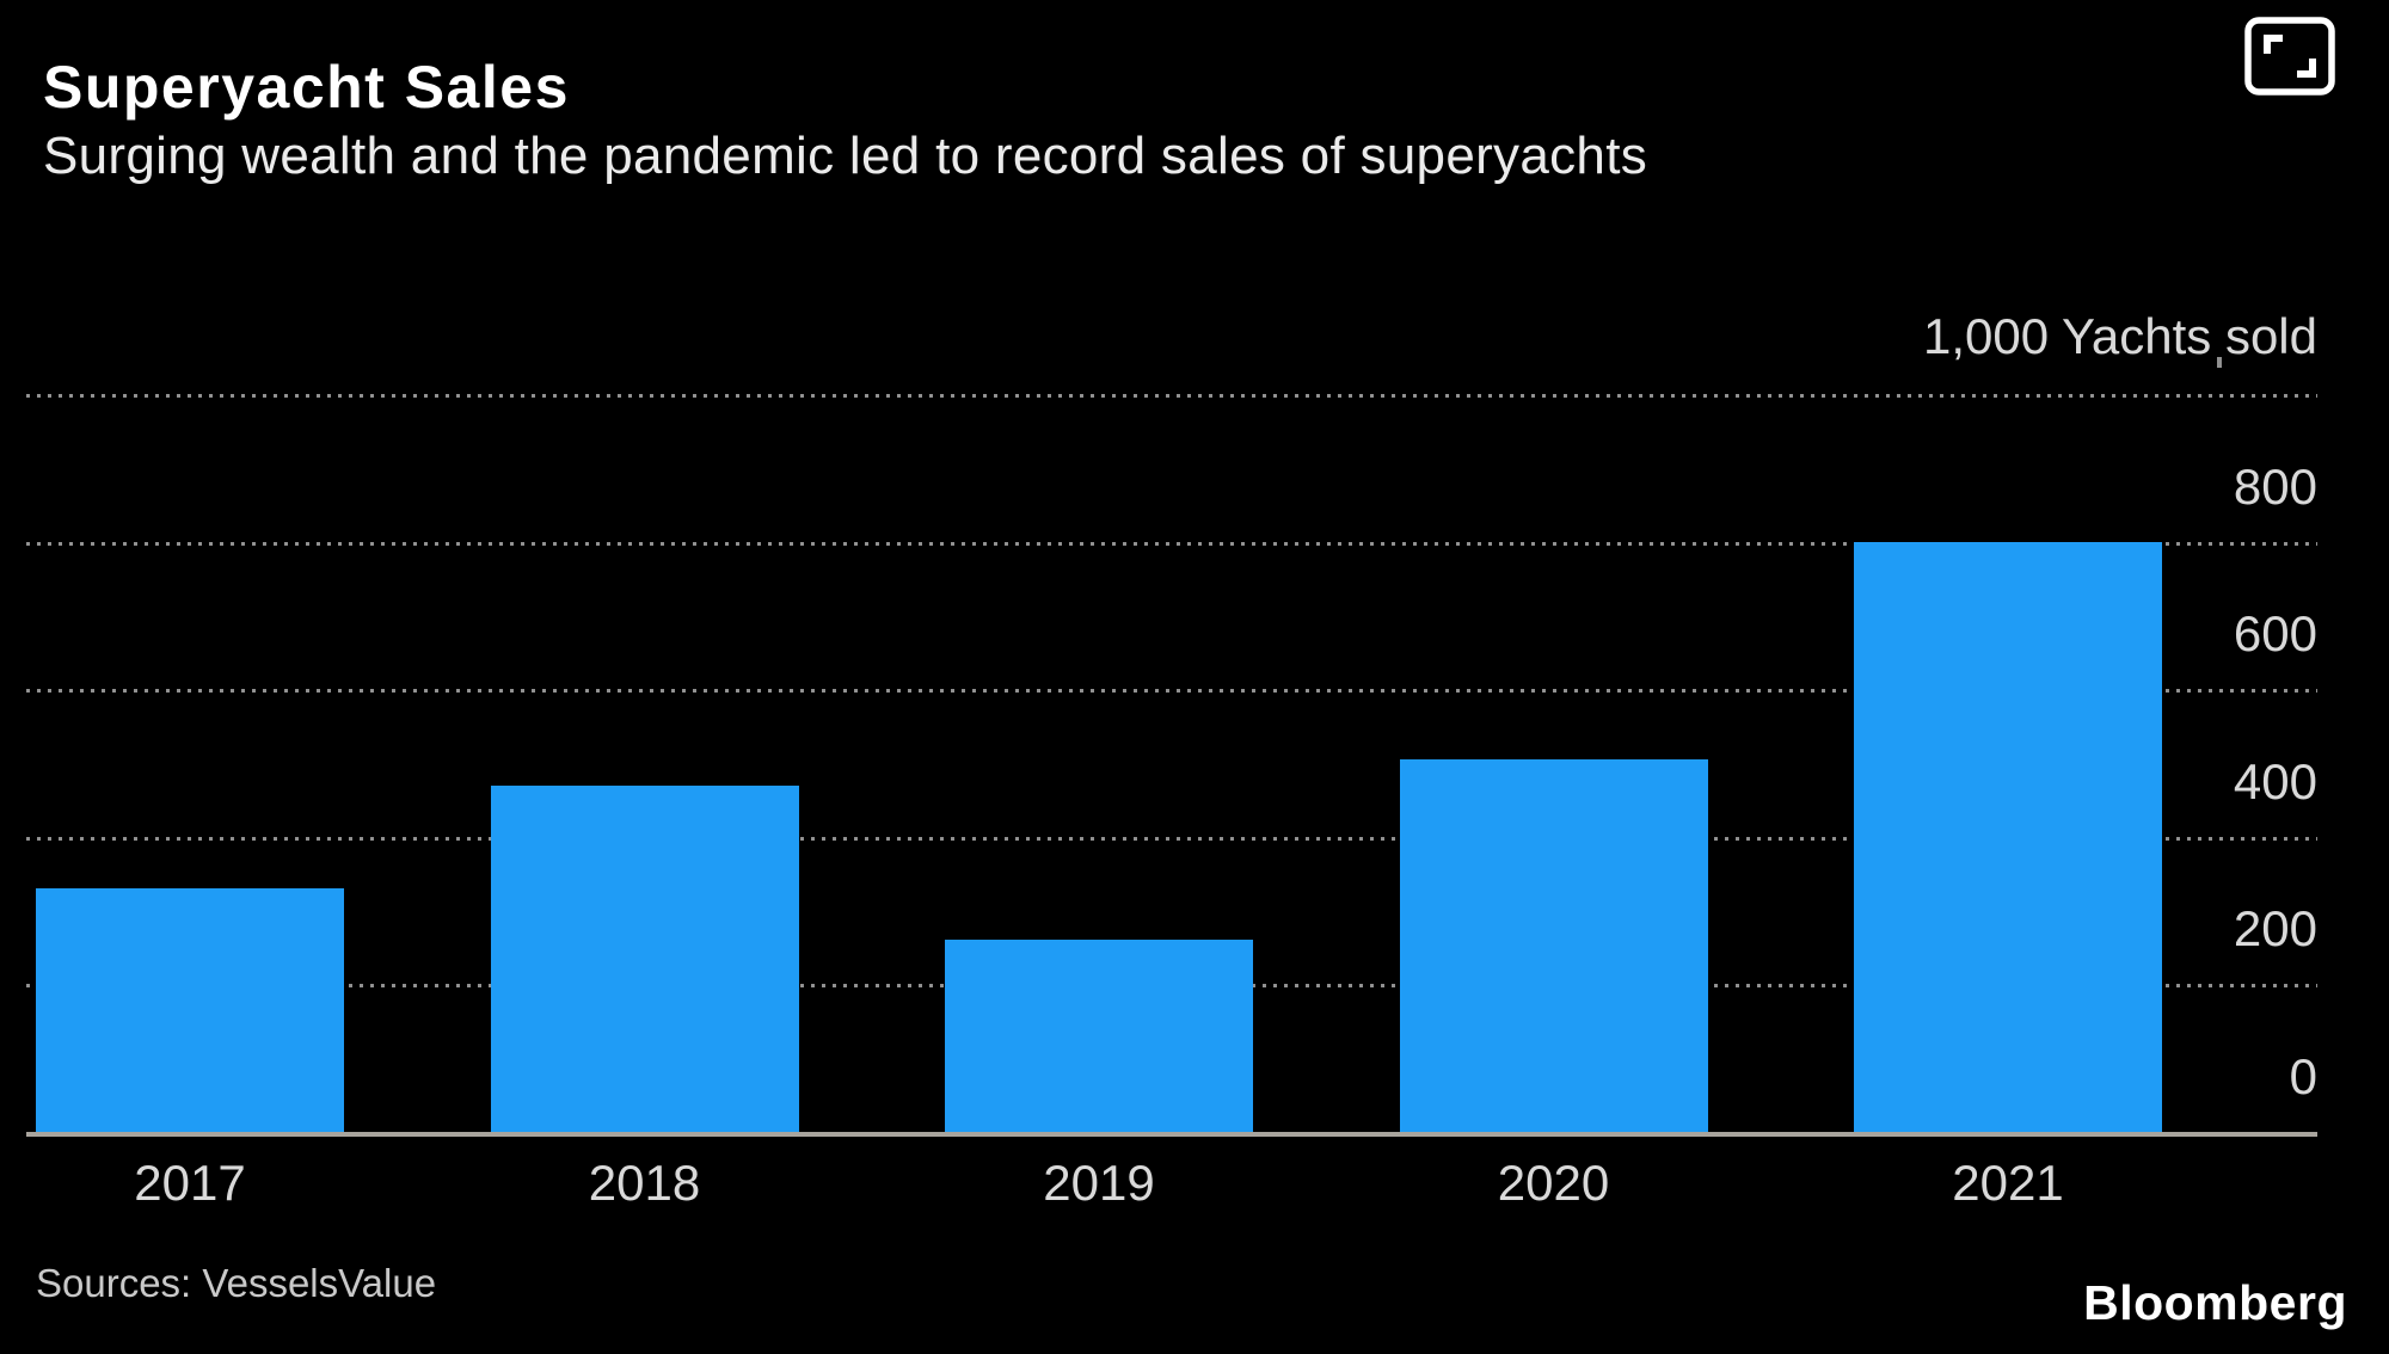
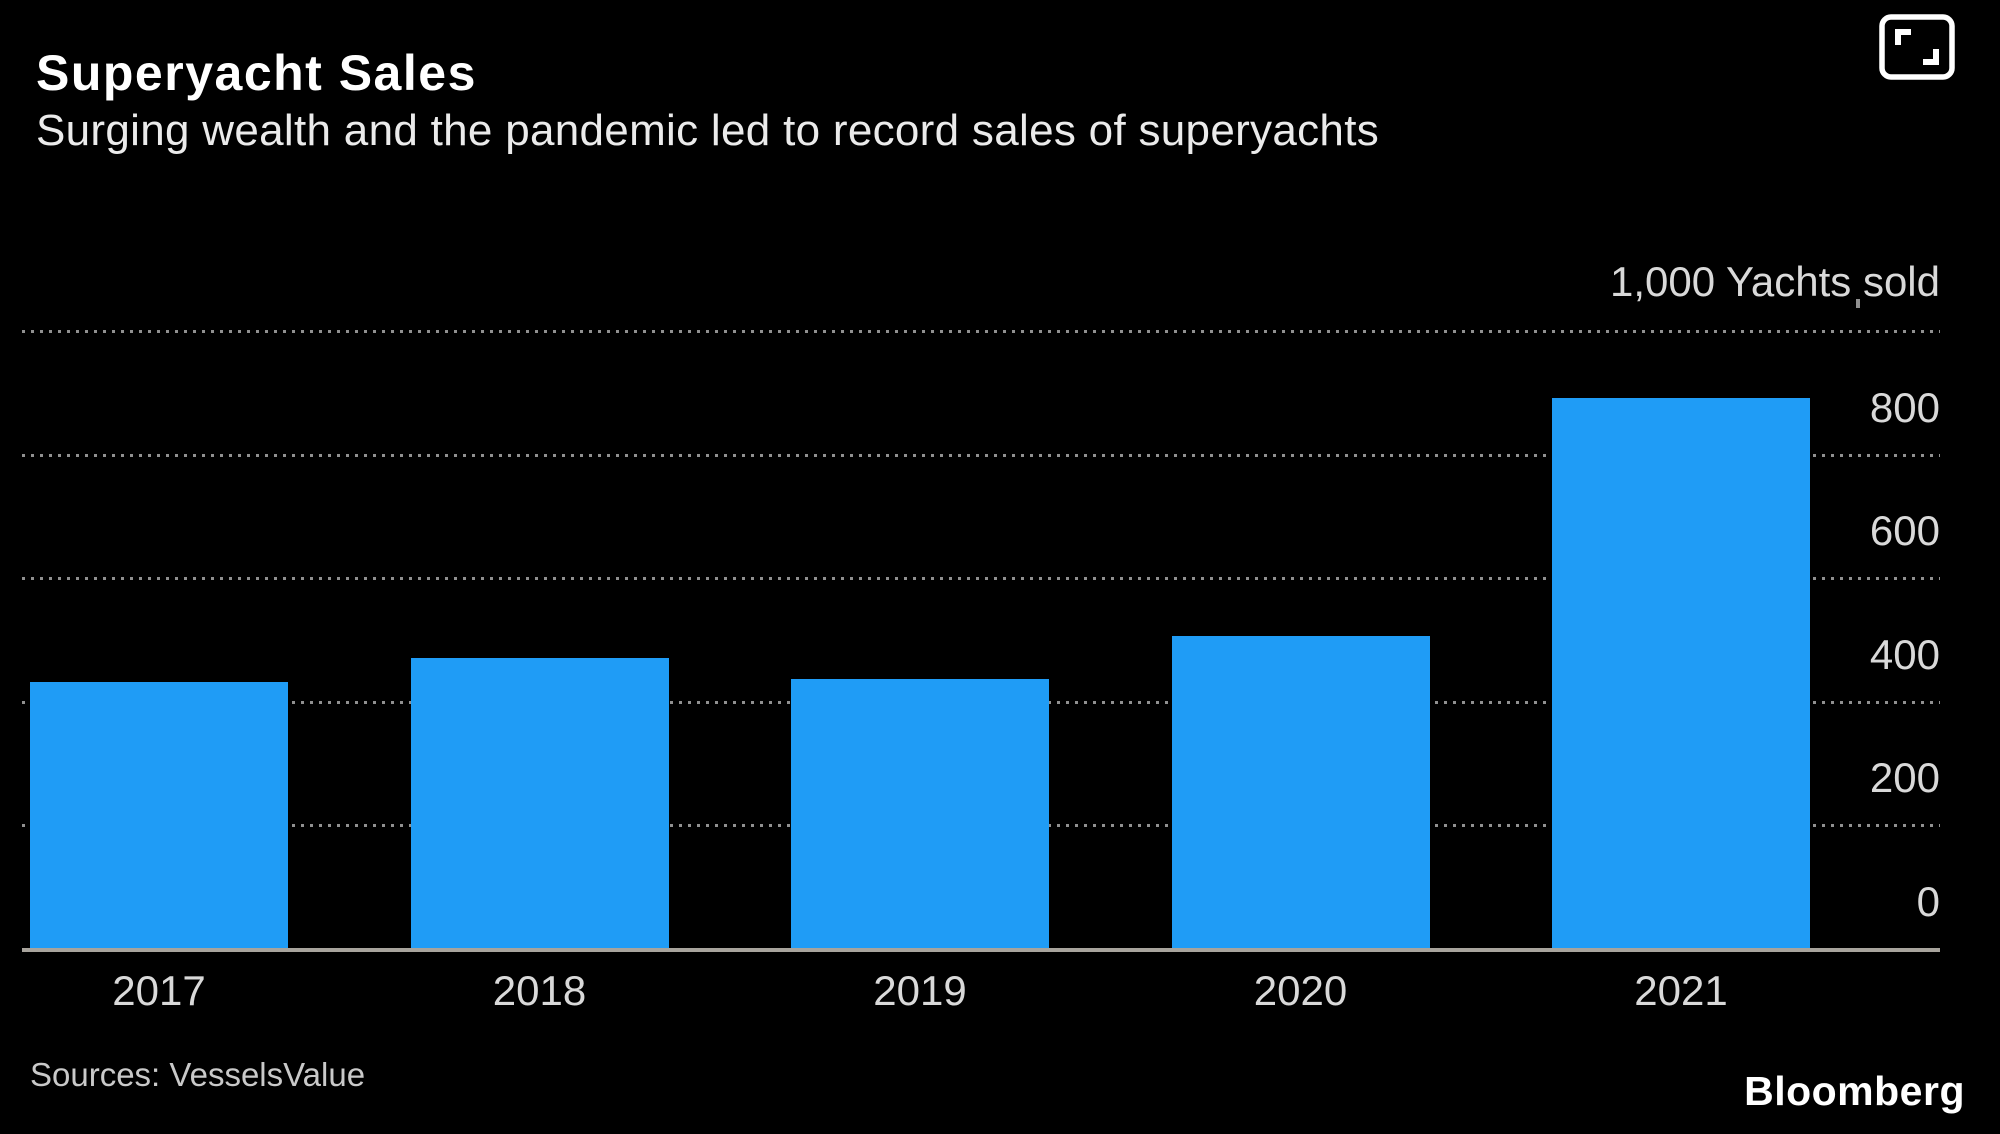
2017: 330 -> 430
2019: 260 -> 440
2021: 800 -> 890
